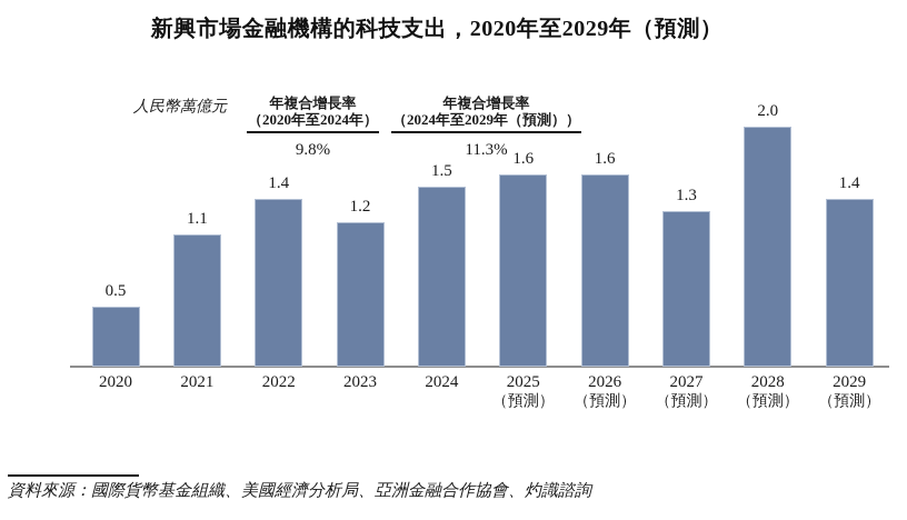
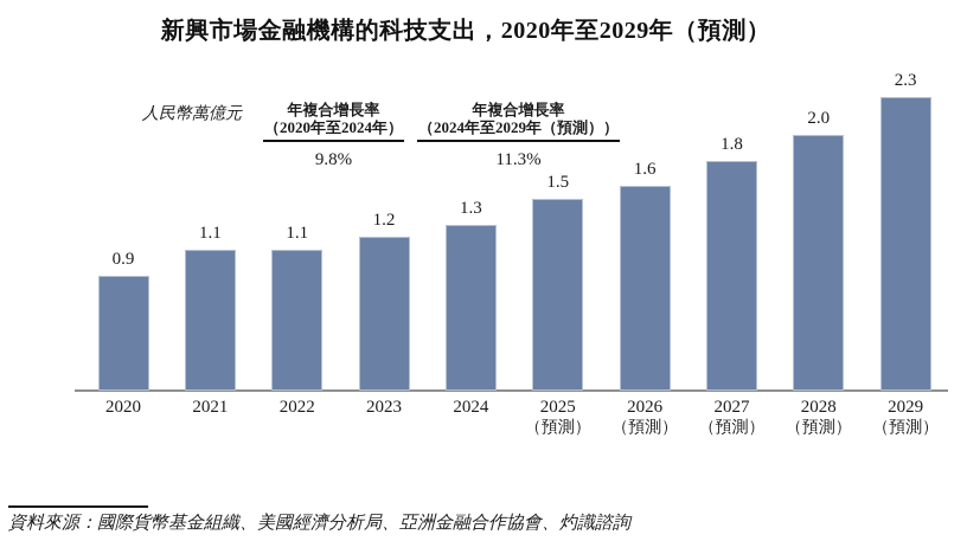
2020: 0.5 -> 0.9
2022: 1.4 -> 1.1
2024: 1.5 -> 1.3
2025: 1.6 -> 1.5
2027: 1.3 -> 1.8
2029: 1.4 -> 2.3
